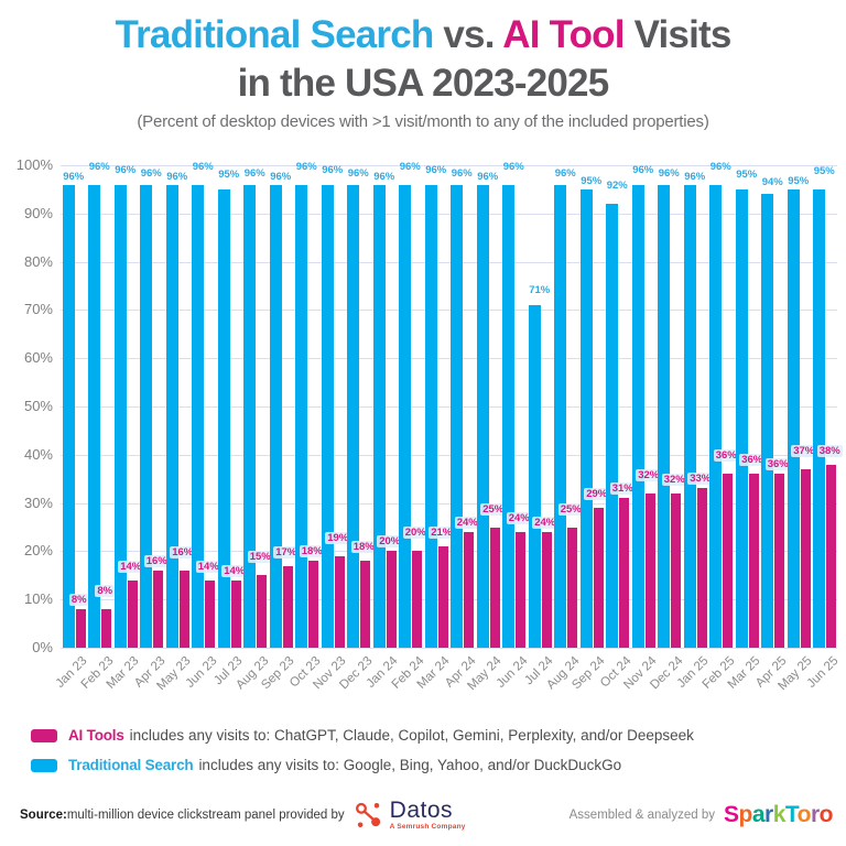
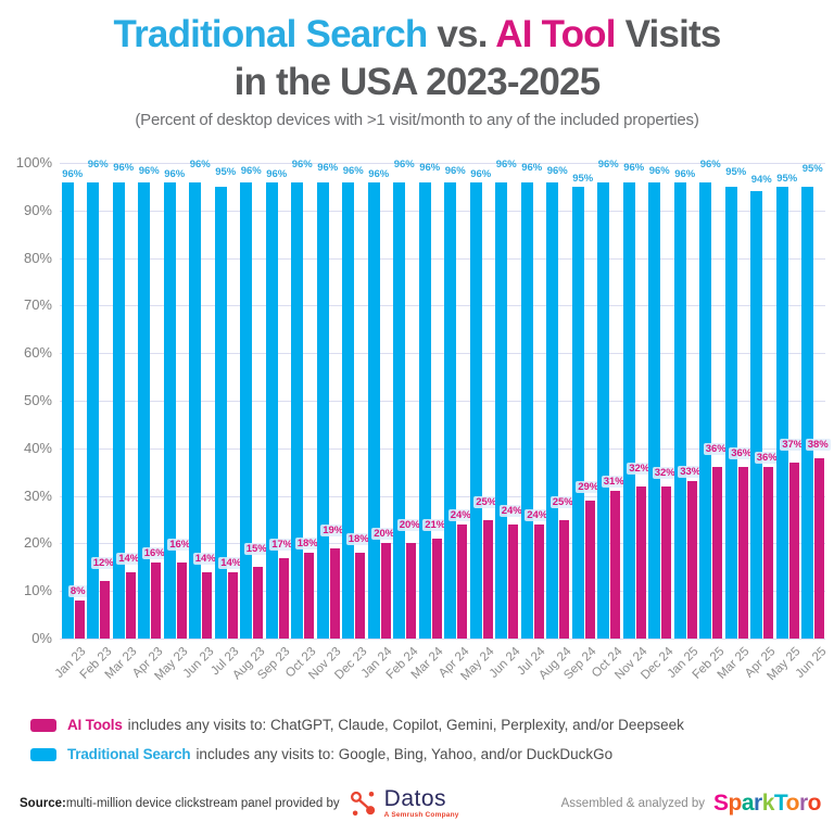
AI Tools/Feb 23: 8% -> 12%
Traditional Search/Jul 24: 71% -> 96%
Traditional Search/Oct 24: 92% -> 96%
